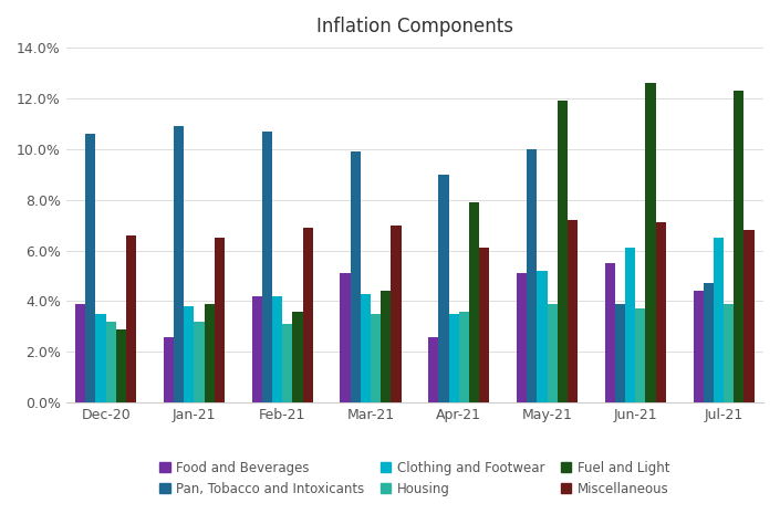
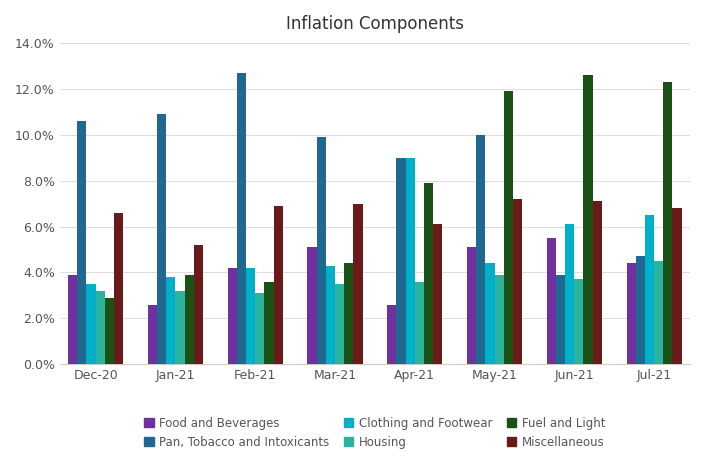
Miscellaneous/Jan-21: 6.5% -> 5.2%
Pan, Tobacco and Intoxicants/Feb-21: 10.7% -> 12.7%
Clothing and Footwear/Apr-21: 3.5% -> 9.0%
Clothing and Footwear/May-21: 5.2% -> 4.4%
Housing/Jul-21: 3.9% -> 4.5%
